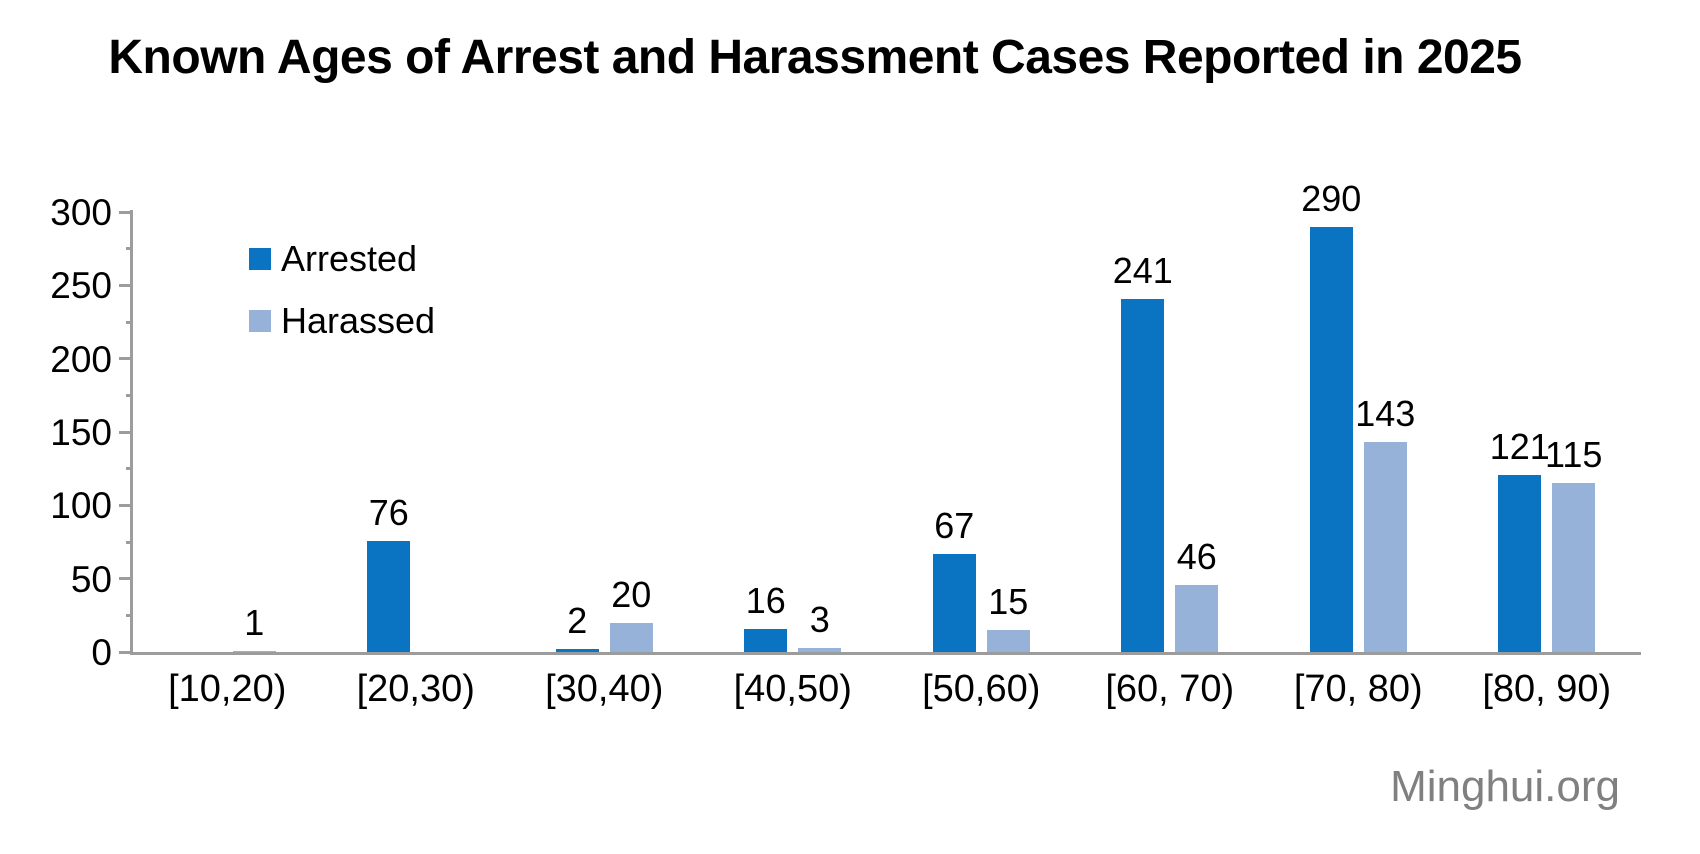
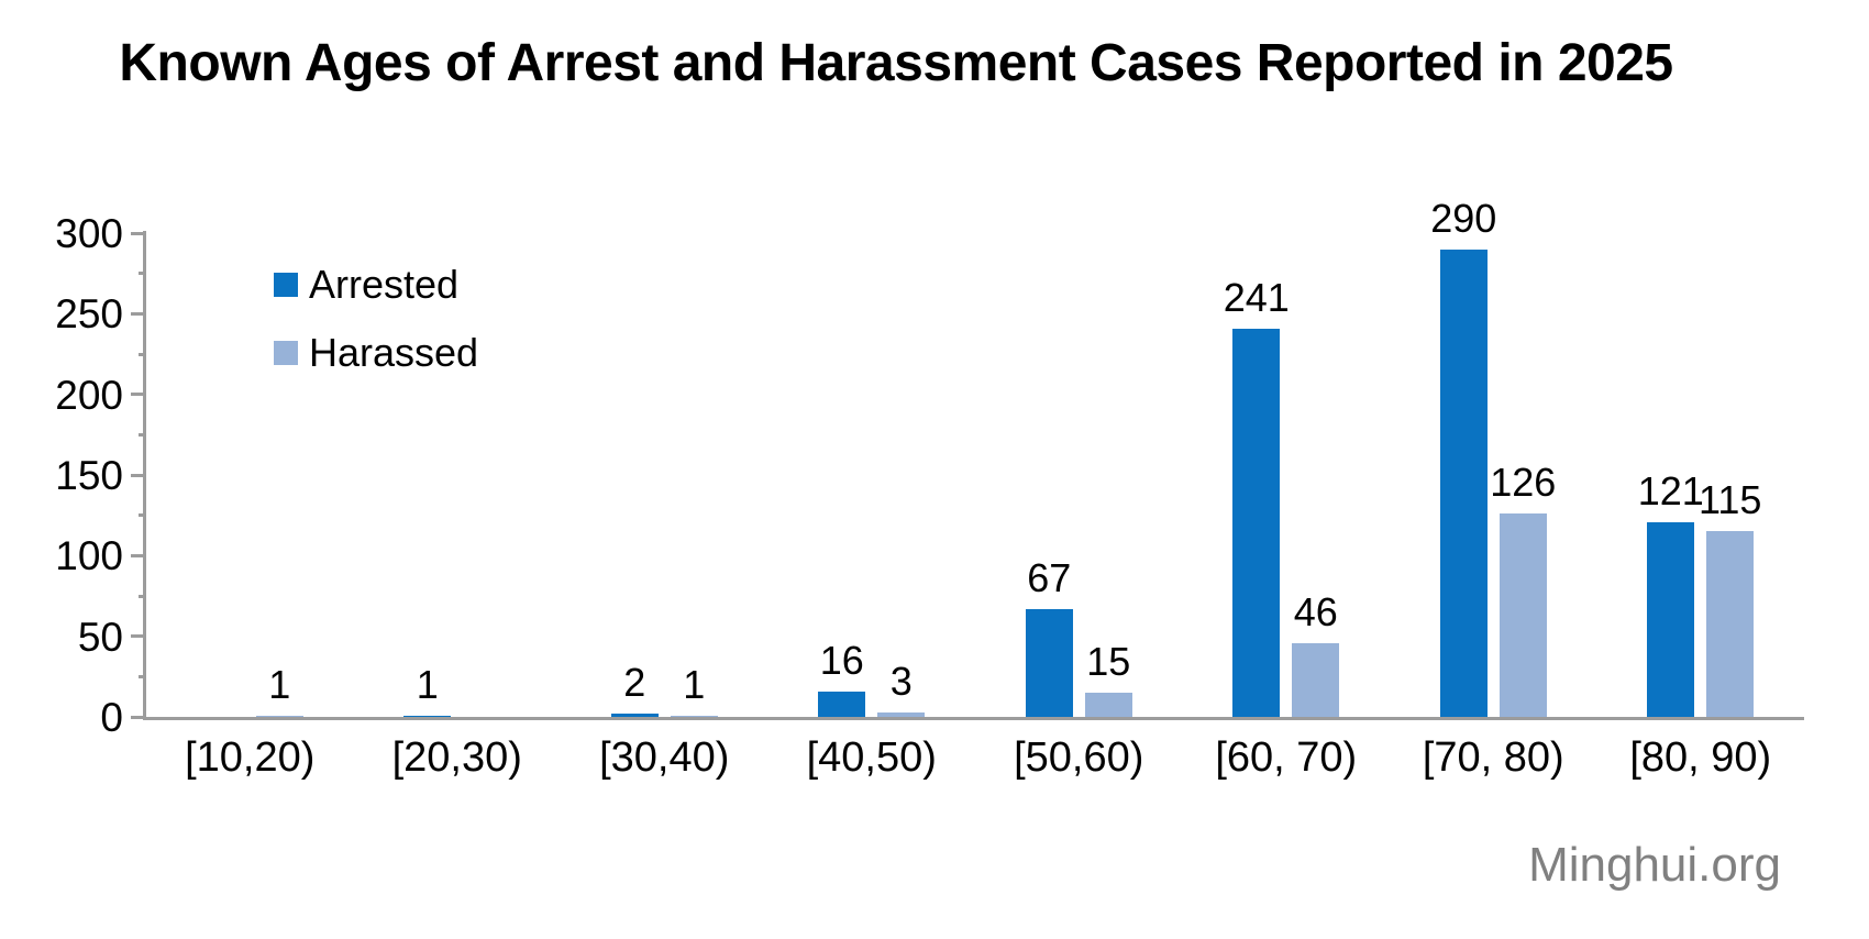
Arrested/[20,30): 76 -> 1
Harassed/[30,40): 20 -> 1
Harassed/[70, 80): 143 -> 126
